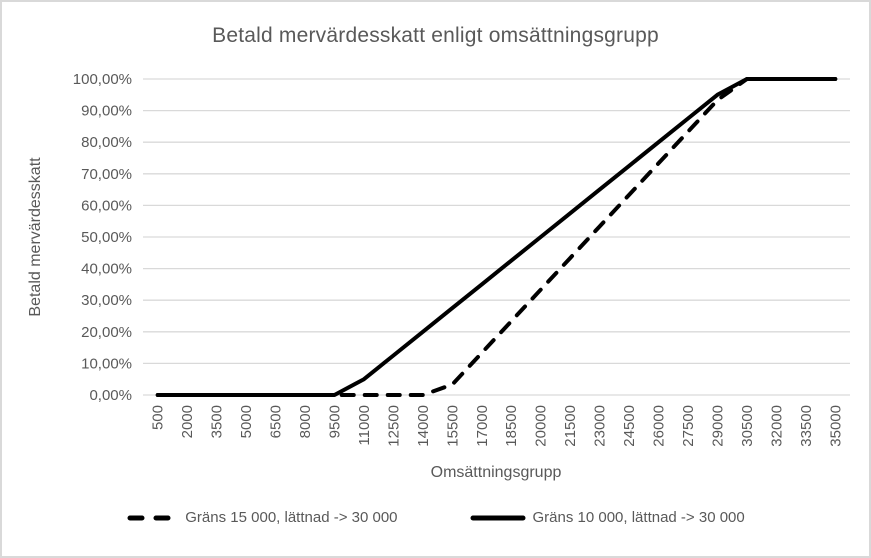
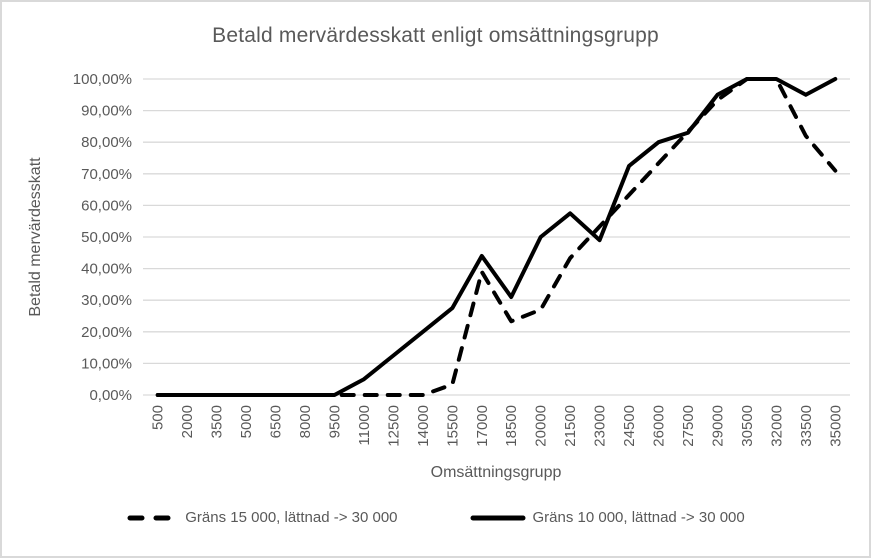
Gräns 15 000, lättnad -> 30 000/17000: 13% -> 39%
Gräns 10 000, lättnad -> 30 000/17000: 35% -> 44%
Gräns 10 000, lättnad -> 30 000/18500: 42% -> 31%
Gräns 15 000, lättnad -> 30 000/20000: 33% -> 27%
Gräns 10 000, lättnad -> 30 000/23000: 65% -> 49%
Gräns 10 000, lättnad -> 30 000/27500: 88% -> 83%
Gräns 15 000, lättnad -> 30 000/33500: 100% -> 82%
Gräns 10 000, lättnad -> 30 000/33500: 100% -> 95%
Gräns 15 000, lättnad -> 30 000/35000: 100% -> 71%
